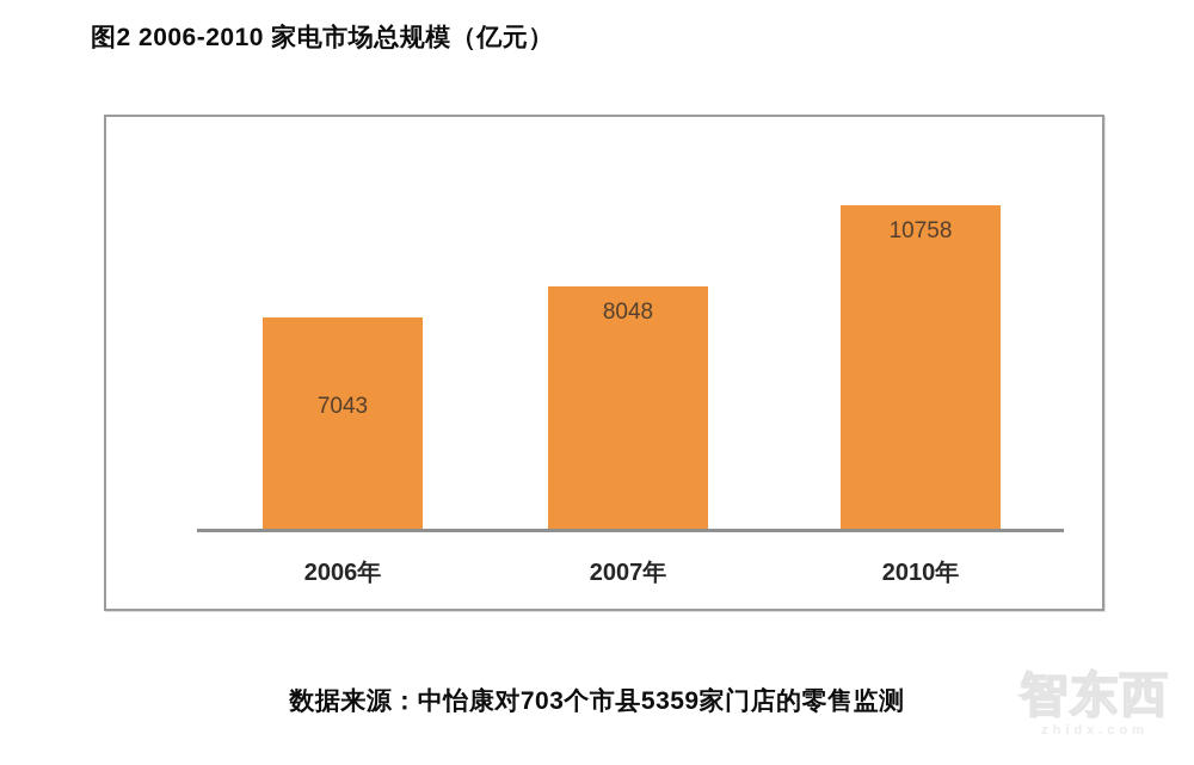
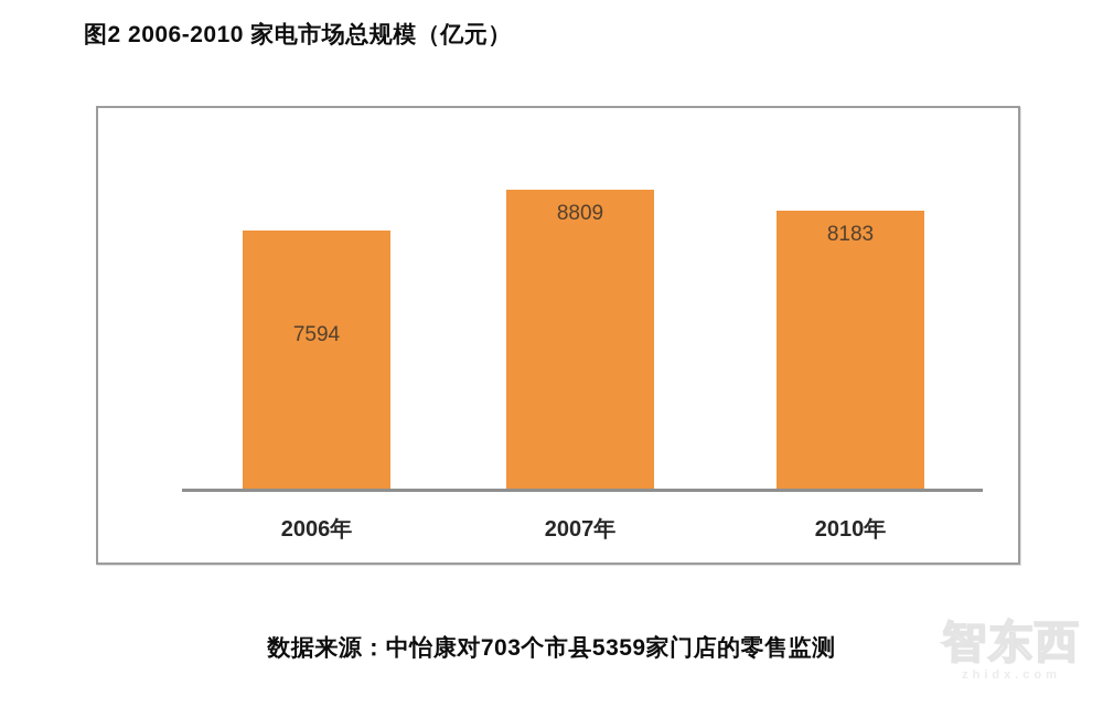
2006年: 7043 -> 7594
2007年: 8048 -> 8809
2010年: 10758 -> 8183
